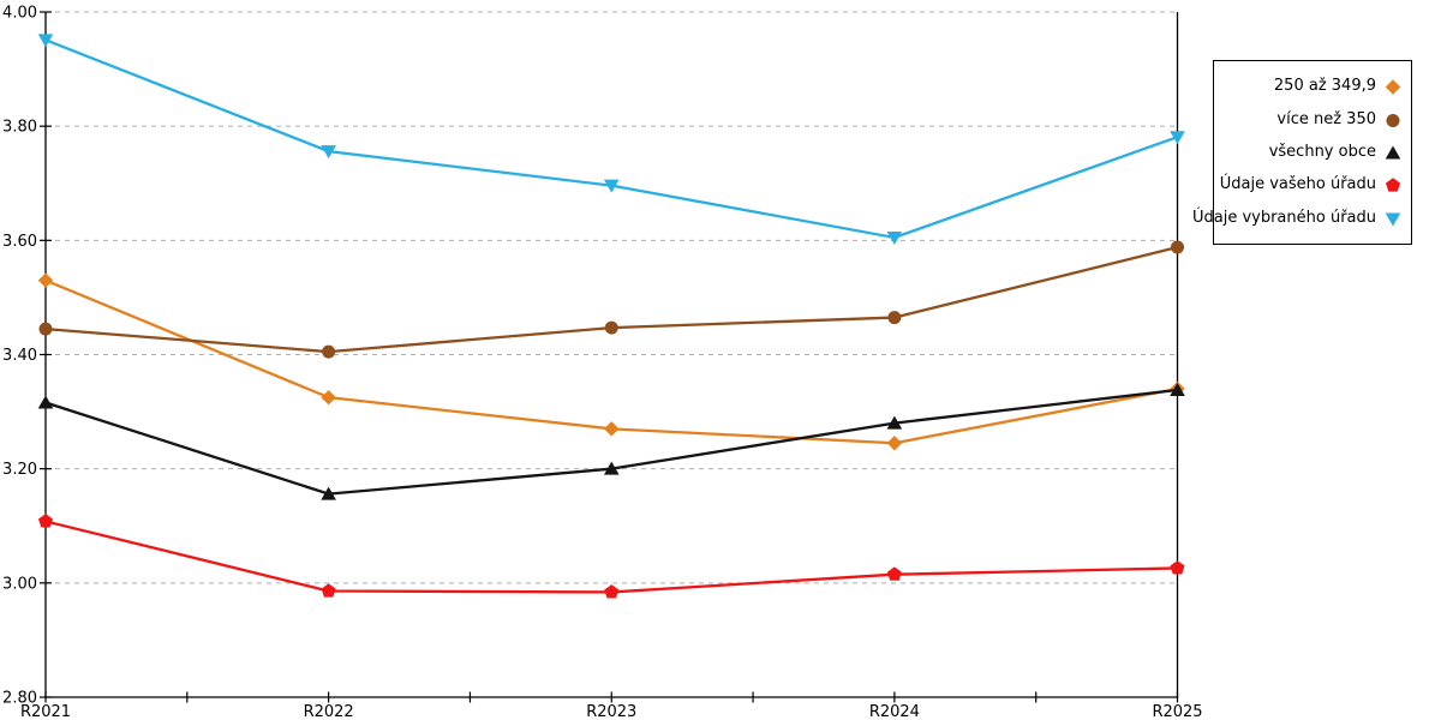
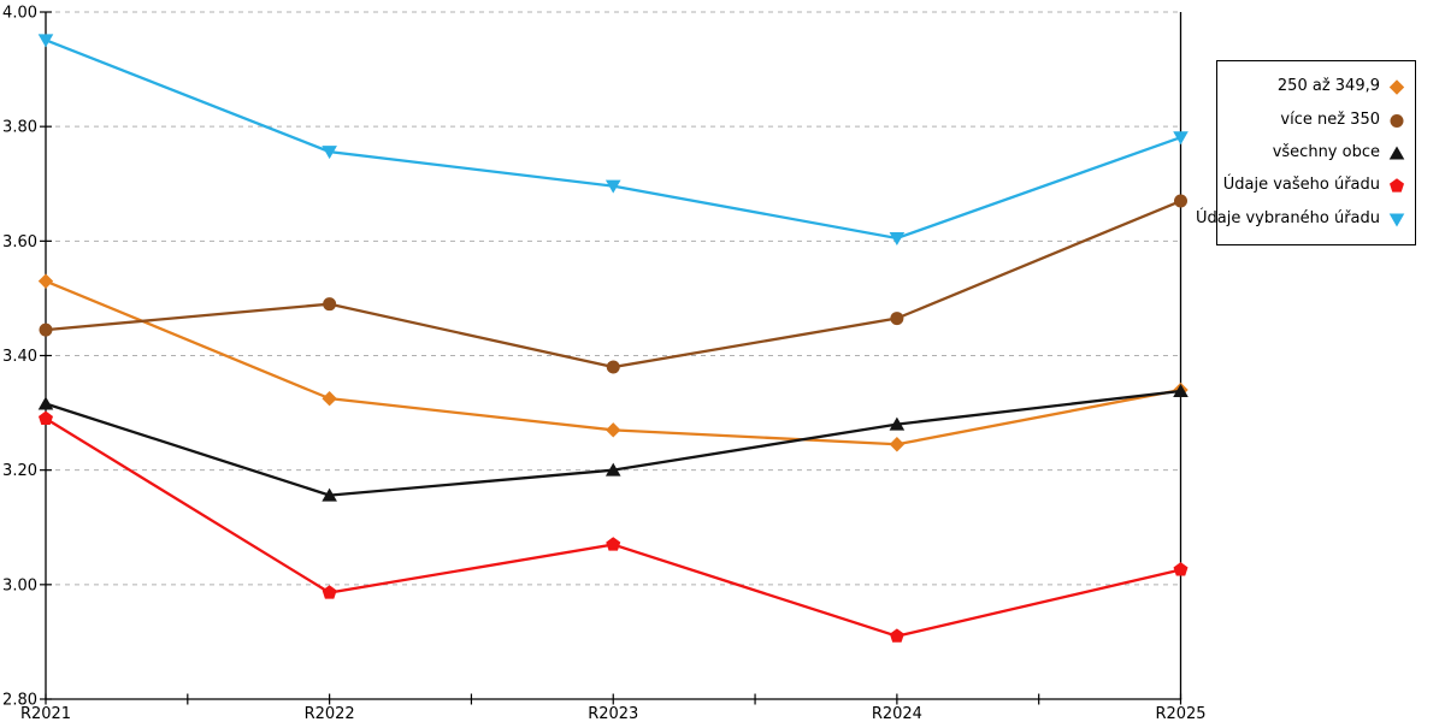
Údaje vašeho úřadu/R2021: 3.11 -> 3.29
více než 350/R2022: 3.40 -> 3.49
více než 350/R2023: 3.45 -> 3.38
Údaje vašeho úřadu/R2023: 2.98 -> 3.07
Údaje vašeho úřadu/R2024: 3.02 -> 2.91
více než 350/R2025: 3.59 -> 3.67
